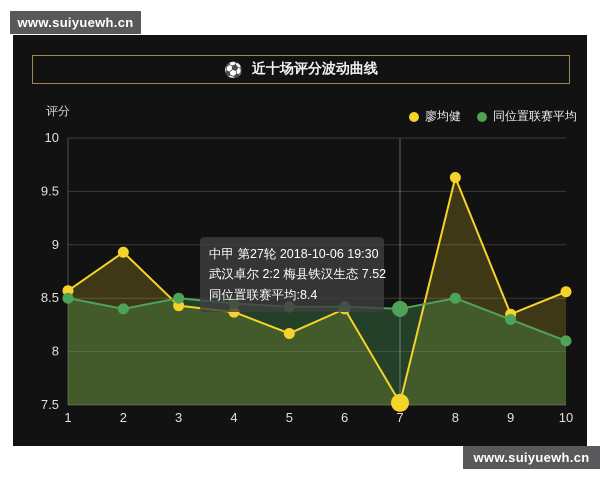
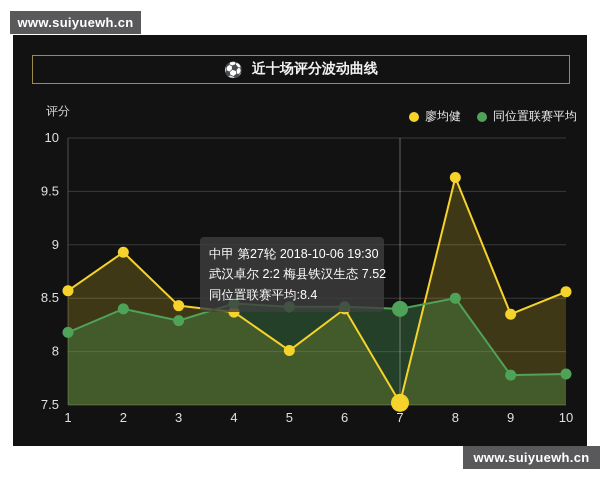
同位置联赛平均/1: 8.50 -> 8.18
同位置联赛平均/3: 8.50 -> 8.29
廖均健/5: 8.17 -> 8.01
同位置联赛平均/9: 8.30 -> 7.78
同位置联赛平均/10: 8.10 -> 7.79
